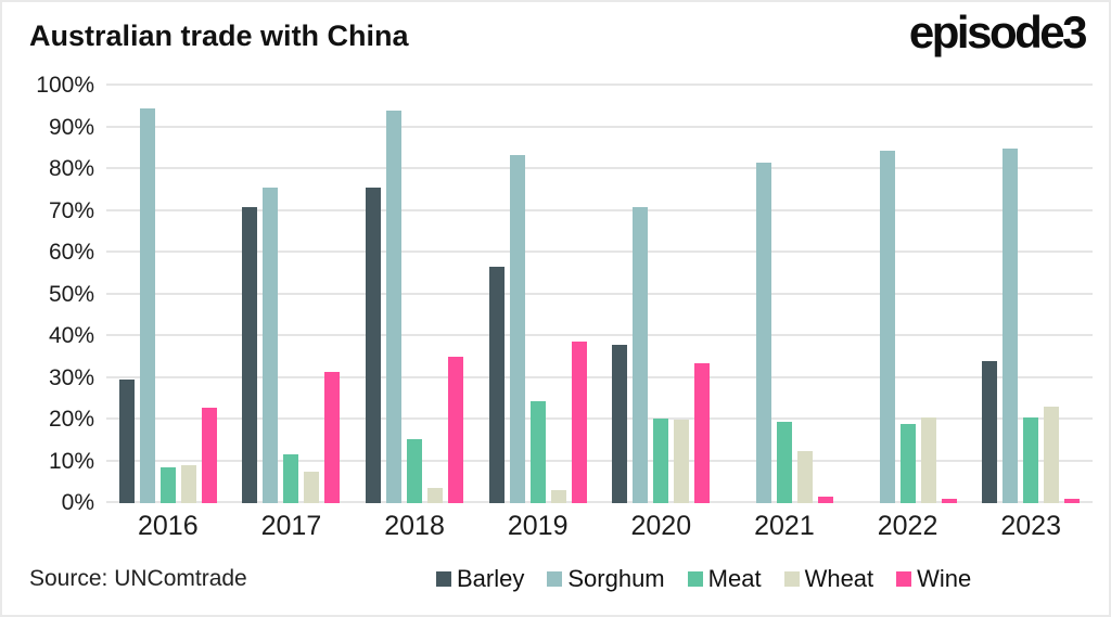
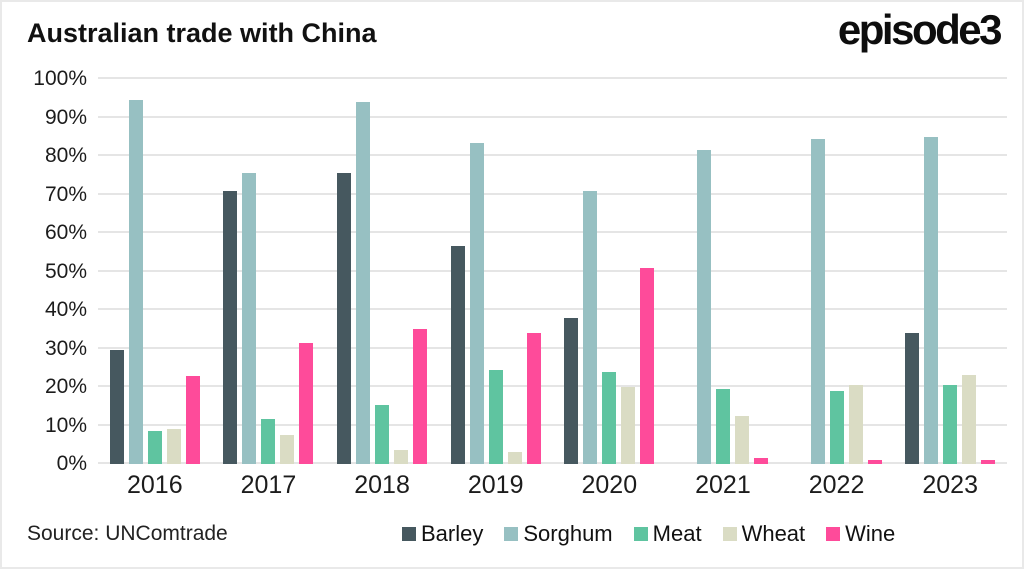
Wine/2019: 39% -> 34%
Meat/2020: 20% -> 24%
Wine/2020: 34% -> 51%
